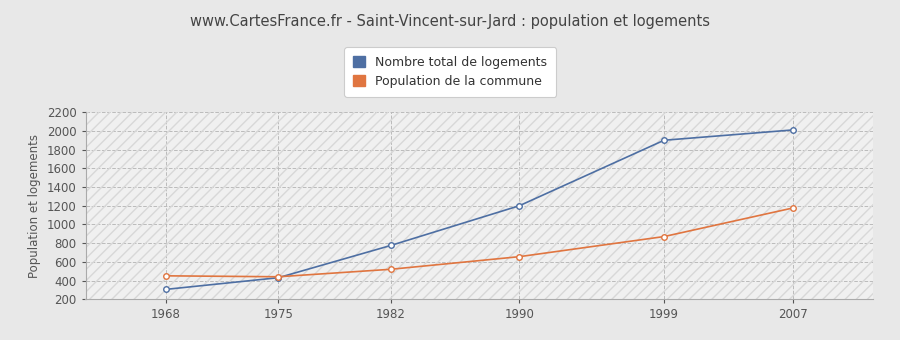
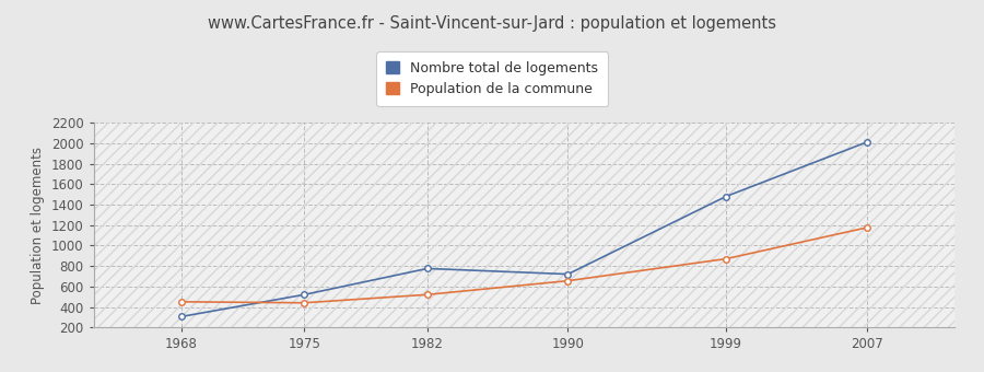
Nombre total de logements/1975: 430 -> 520
Nombre total de logements/1990: 1200 -> 720
Nombre total de logements/1999: 1900 -> 1480
